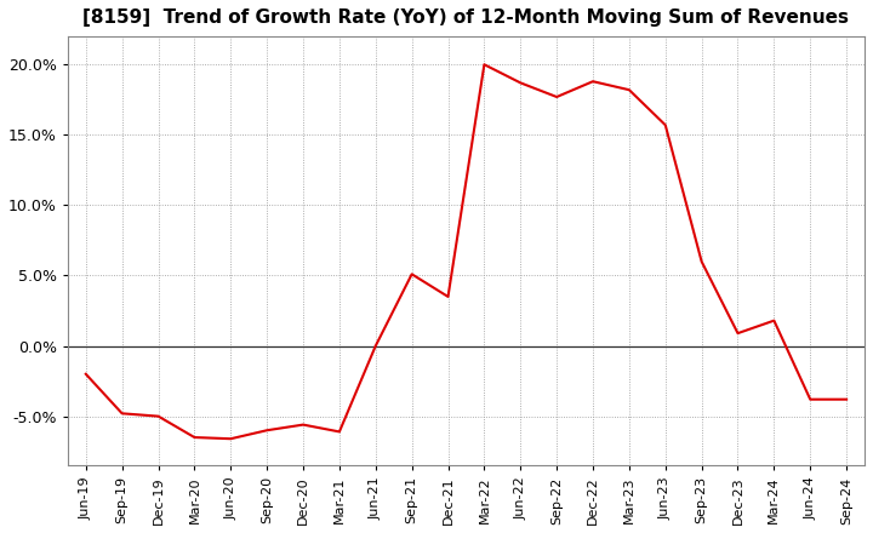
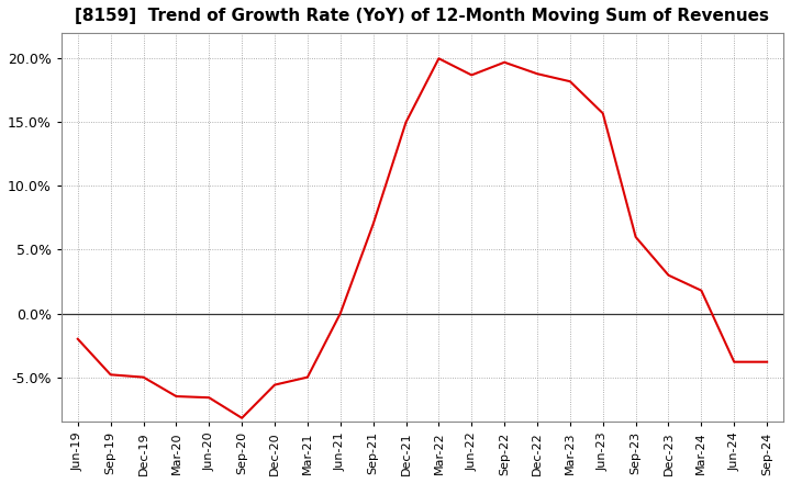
Sep-20: -6.0% -> -8.2%
Mar-21: -6.1% -> -5.0%
Sep-21: 5.1% -> 7.0%
Dec-21: 3.5% -> 15.0%
Sep-22: 17.7% -> 19.7%
Dec-23: 0.9% -> 3.0%
